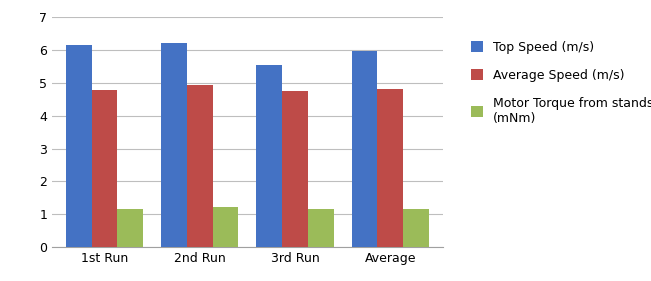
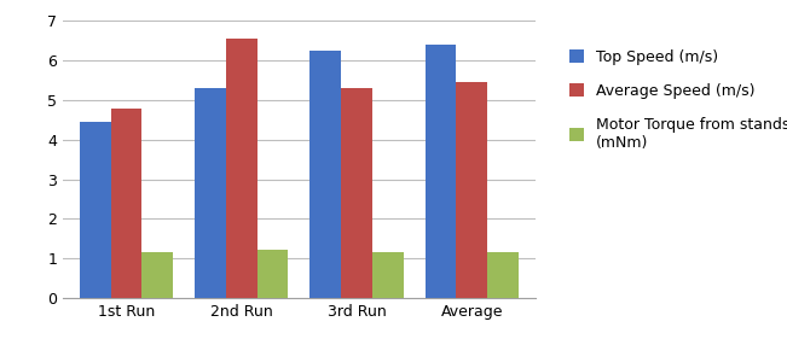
Top Speed (m/s)/1st Run: 6.13 -> 4.45
Top Speed (m/s)/2nd Run: 6.20 -> 5.30
Average Speed (m/s)/2nd Run: 4.92 -> 6.55
Top Speed (m/s)/3rd Run: 5.55 -> 6.25
Average Speed (m/s)/3rd Run: 4.75 -> 5.30
Top Speed (m/s)/Average: 5.97 -> 6.40
Average Speed (m/s)/Average: 4.82 -> 5.45
